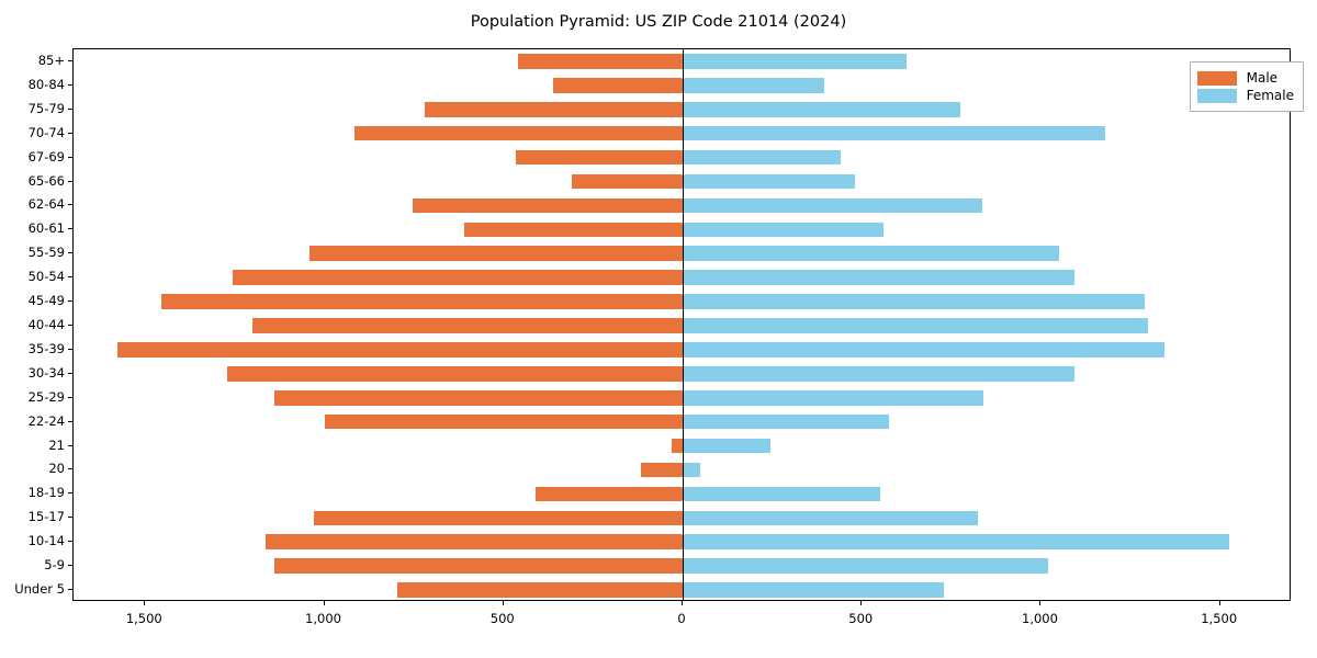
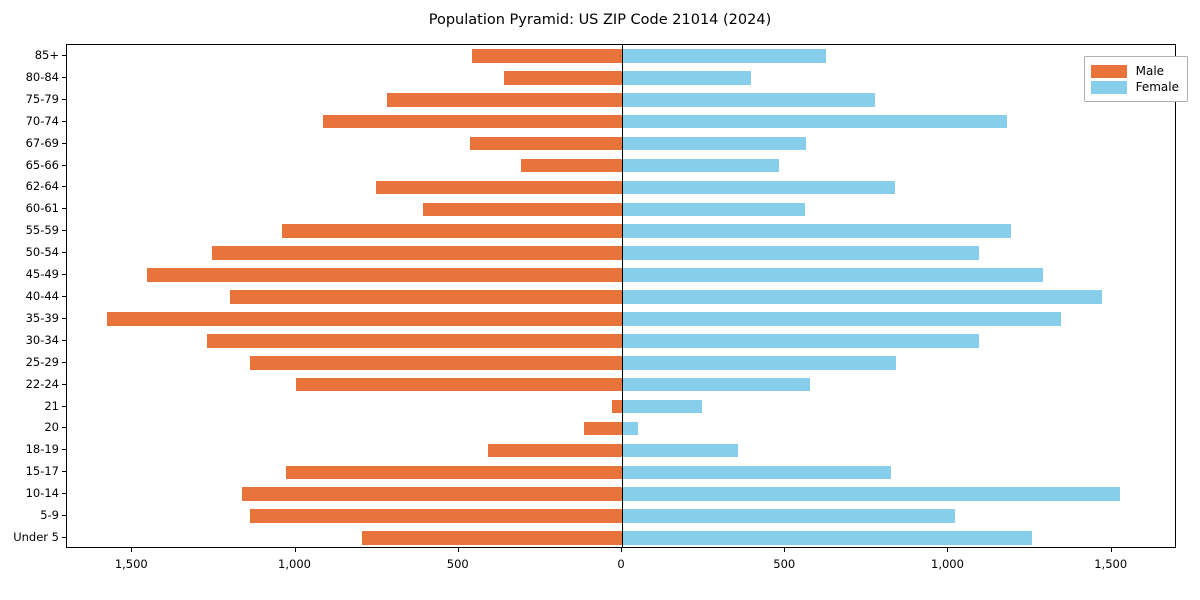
Female/Under 5: 730 -> 1260
Female/18-19: 550 -> 360
Female/40-44: 1300 -> 1470
Female/55-59: 1050 -> 1190
Female/67-69: 440 -> 560
